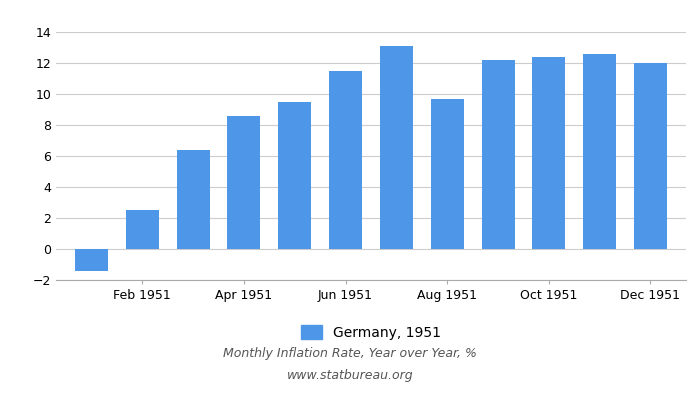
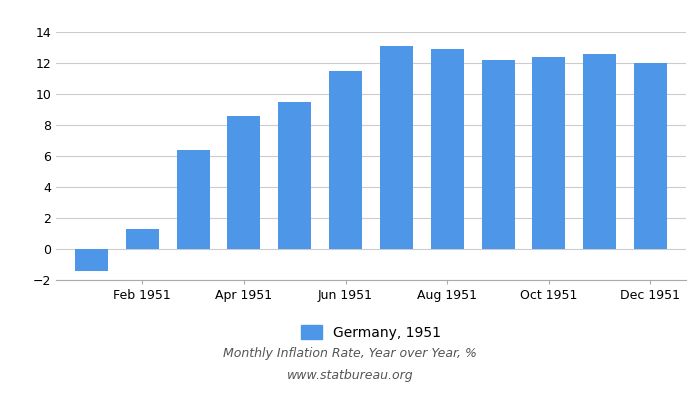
Feb 1951: 2.5 -> 1.3
Aug 1951: 9.7 -> 12.9
